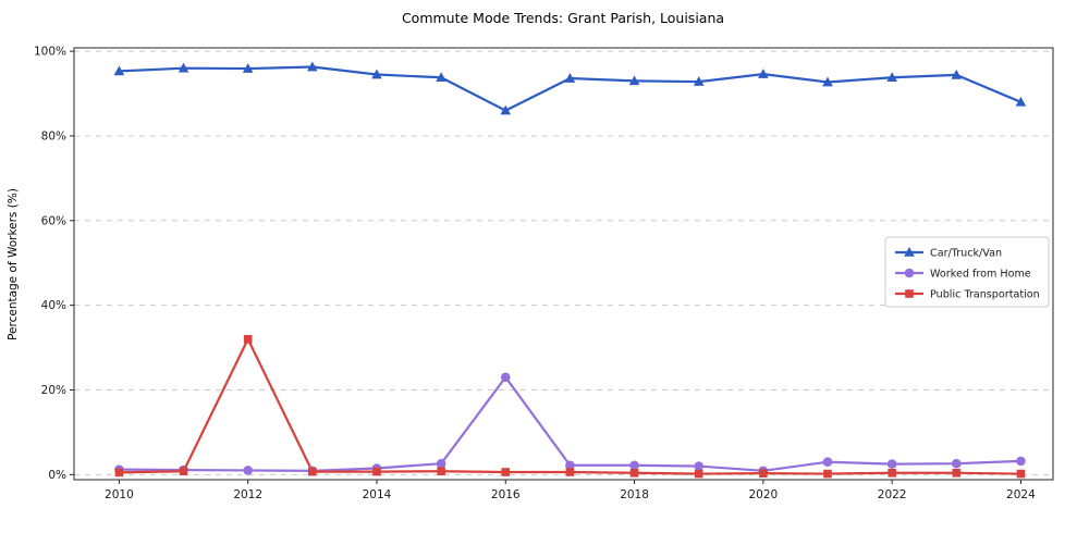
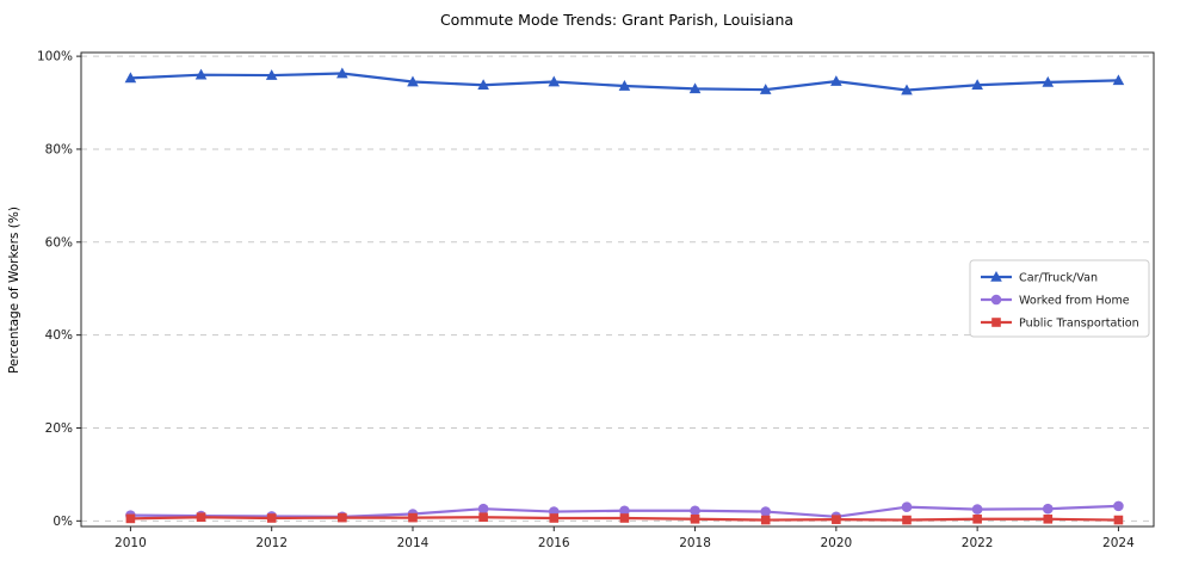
Public Transportation/2012: 32% -> 1%
Car/Truck/Van/2016: 86% -> 94%
Worked from Home/2016: 23% -> 2%
Car/Truck/Van/2024: 88% -> 95%
